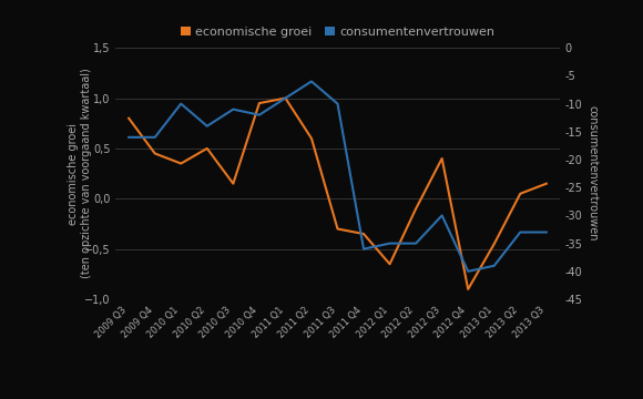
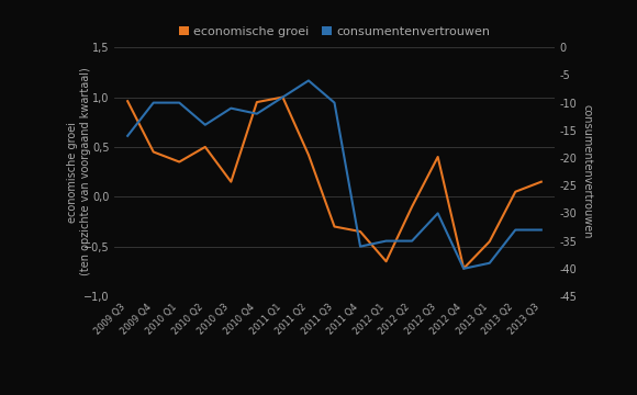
economische groei/2009 Q3: 0,80 -> 0,96
consumentenvertrouwen/2009 Q4: -16 -> -10
economische groei/2011 Q2: 0,60 -> 0,42
economische groei/2012 Q4: -0,90 -> -0,72
